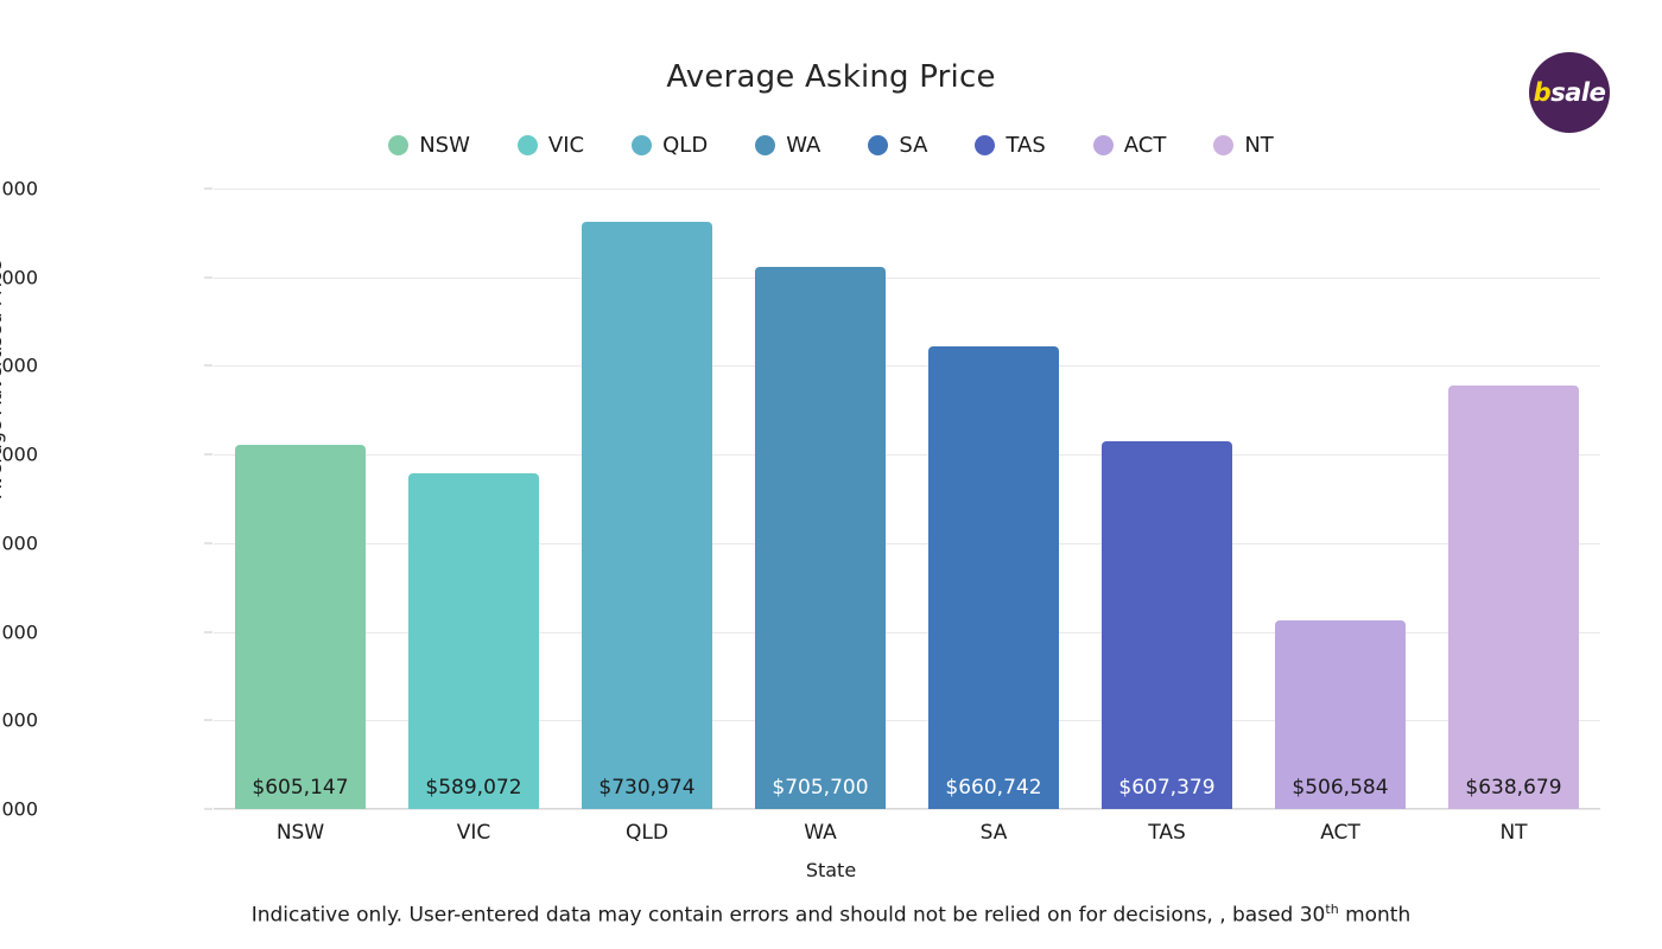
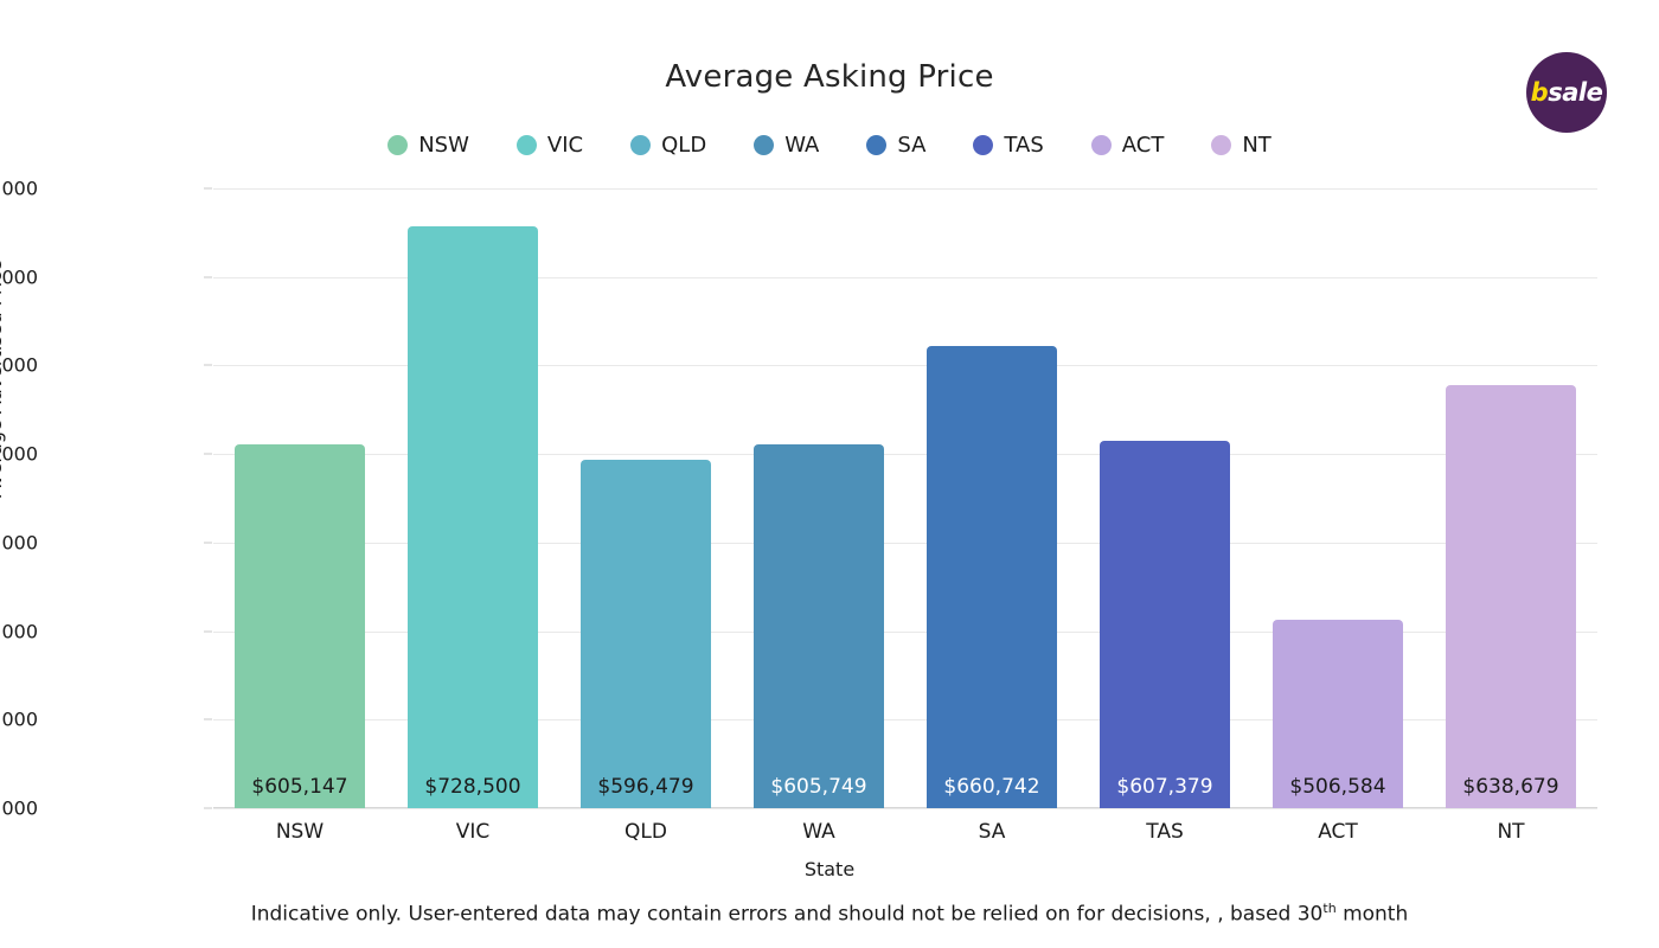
VIC: $589,072 -> $728,500
QLD: $730,974 -> $596,479
WA: $705,700 -> $605,749
